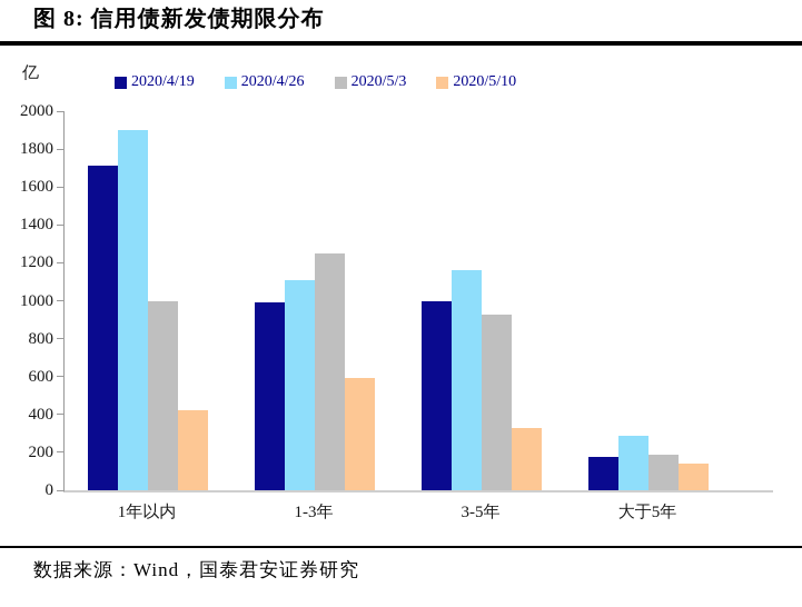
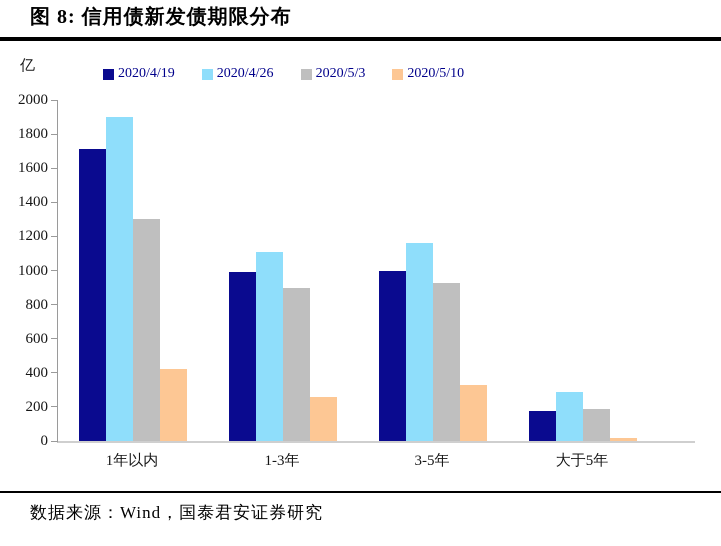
2020/5/3/1年以内: 1000 -> 1300
2020/5/3/1-3年: 1250 -> 900
2020/5/10/1-3年: 590 -> 260
2020/5/10/大于5年: 140 -> 20
